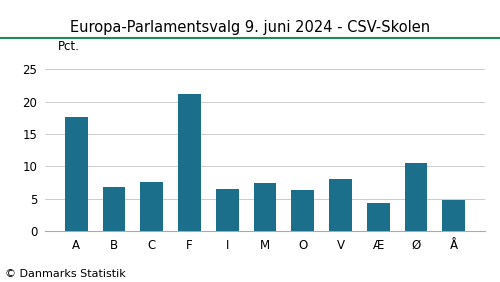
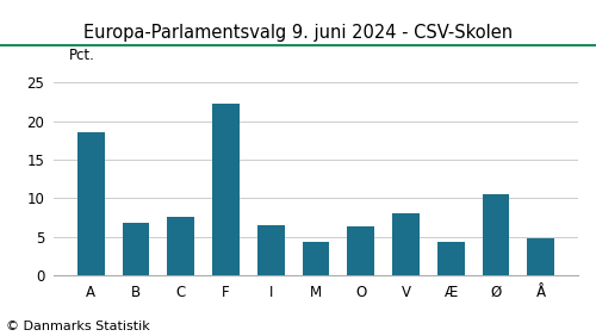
A: 17.6 -> 18.6
F: 21.2 -> 22.3
M: 7.4 -> 4.3
